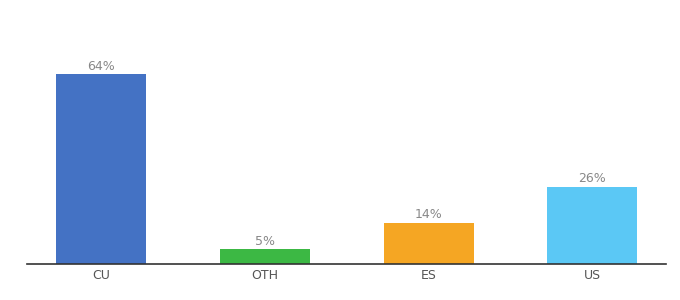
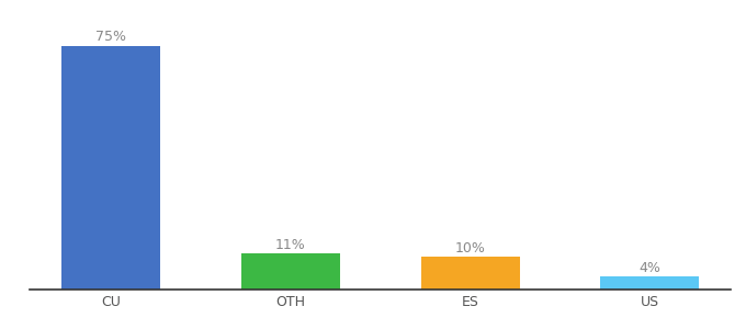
CU: 64% -> 75%
OTH: 5% -> 11%
ES: 14% -> 10%
US: 26% -> 4%
